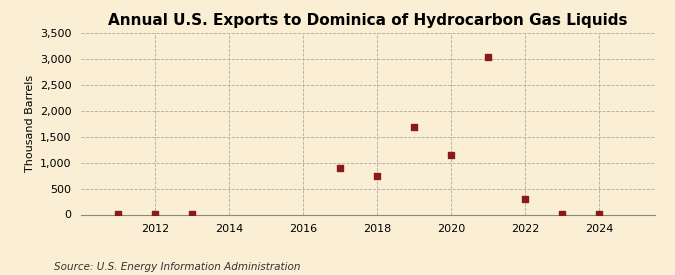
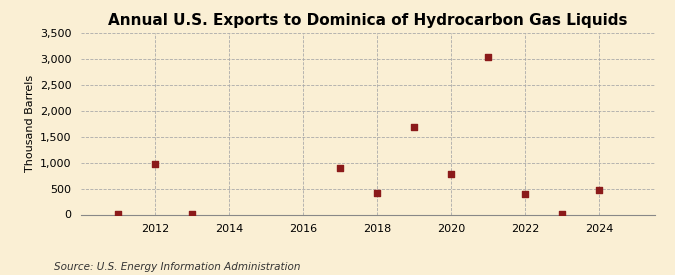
2012: 0 -> 980
2018: 740 -> 420
2020: 1,140 -> 780
2022: 290 -> 400
2024: 0 -> 480
